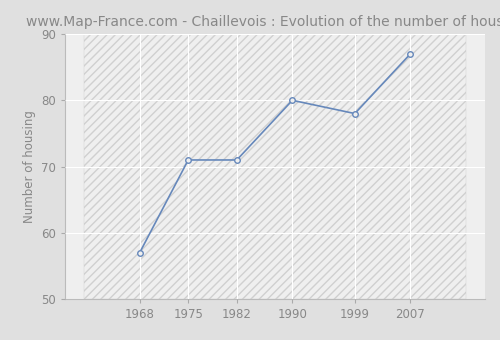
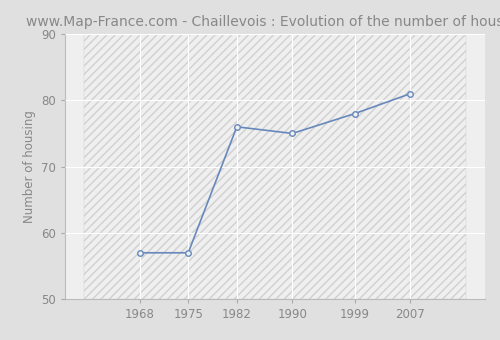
1975: 71 -> 57
1982: 71 -> 76
1990: 80 -> 75
2007: 87 -> 81
